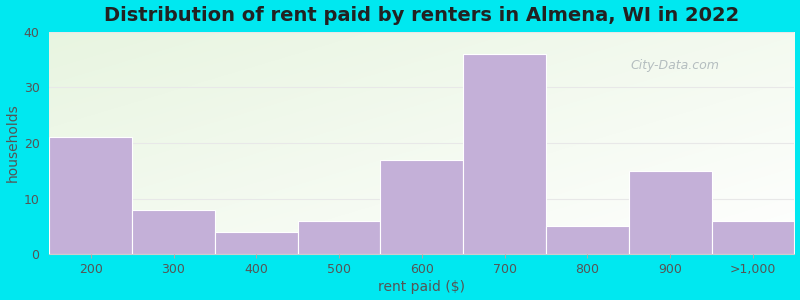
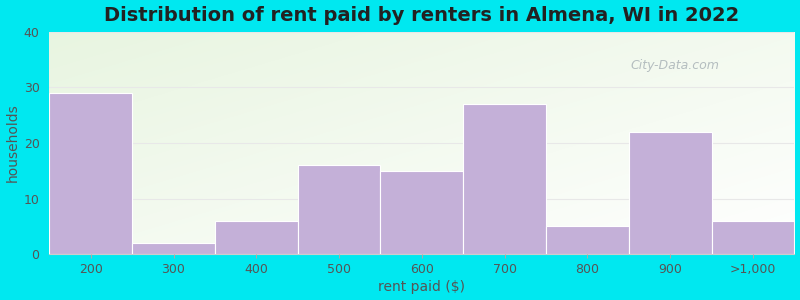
200: 21 -> 29
300: 8 -> 2
400: 4 -> 6
500: 6 -> 16
600: 17 -> 15
700: 36 -> 27
900: 15 -> 22
